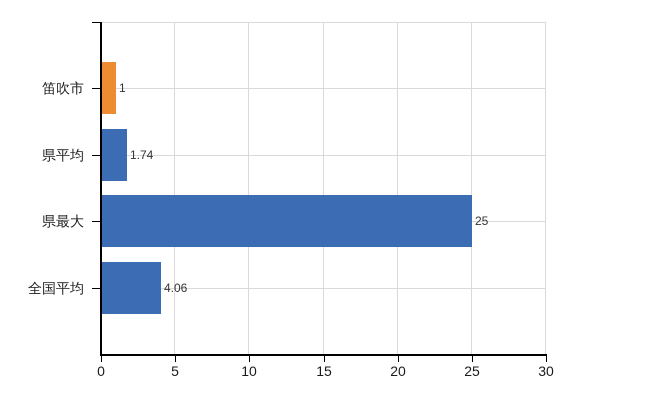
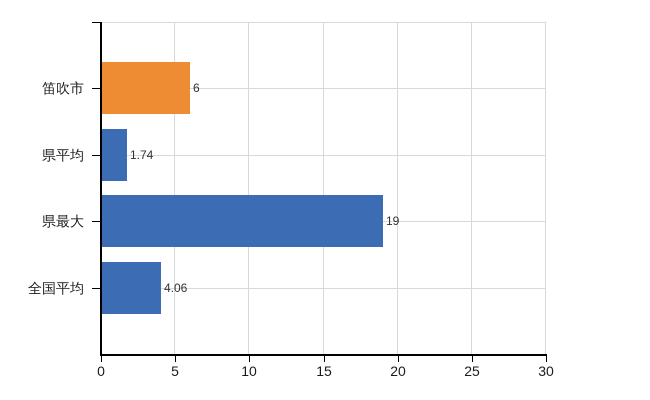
笛吹市: 1 -> 6
県最大: 25 -> 19
